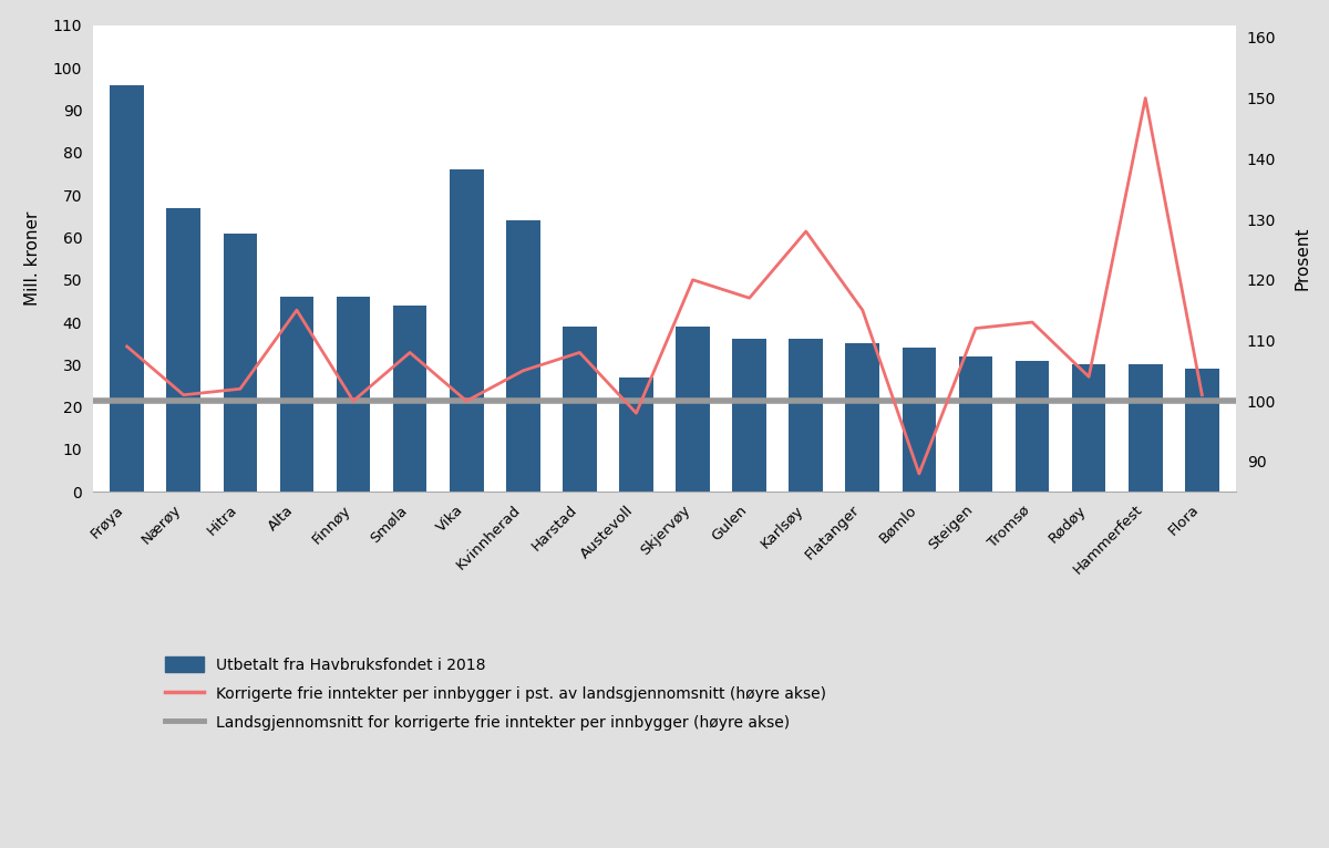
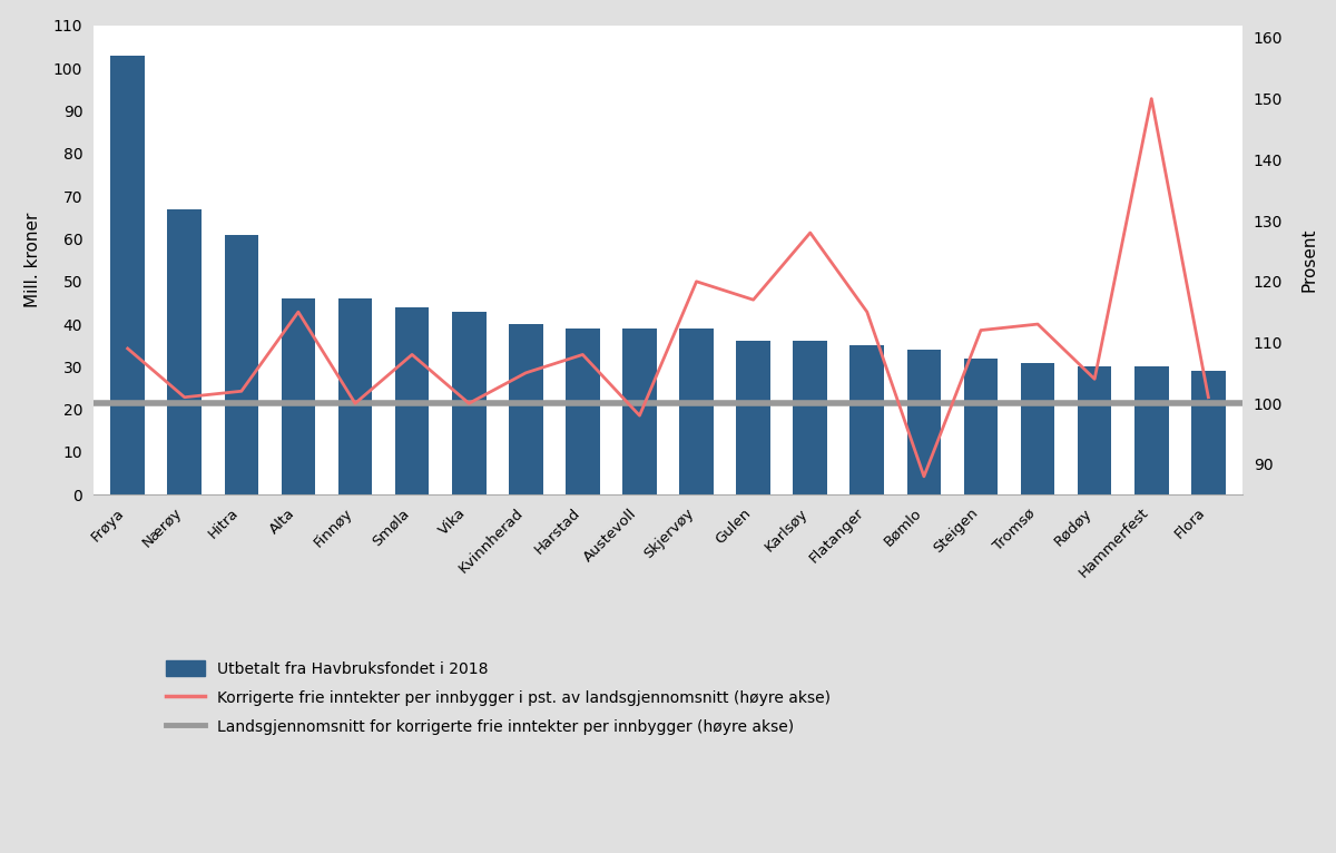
Utbetalt fra Havbruksfondet i 2018/Frøya: 96 -> 103
Utbetalt fra Havbruksfondet i 2018/Vika: 76 -> 43
Utbetalt fra Havbruksfondet i 2018/Kvinnherad: 64 -> 40
Utbetalt fra Havbruksfondet i 2018/Austevoll: 27 -> 39
